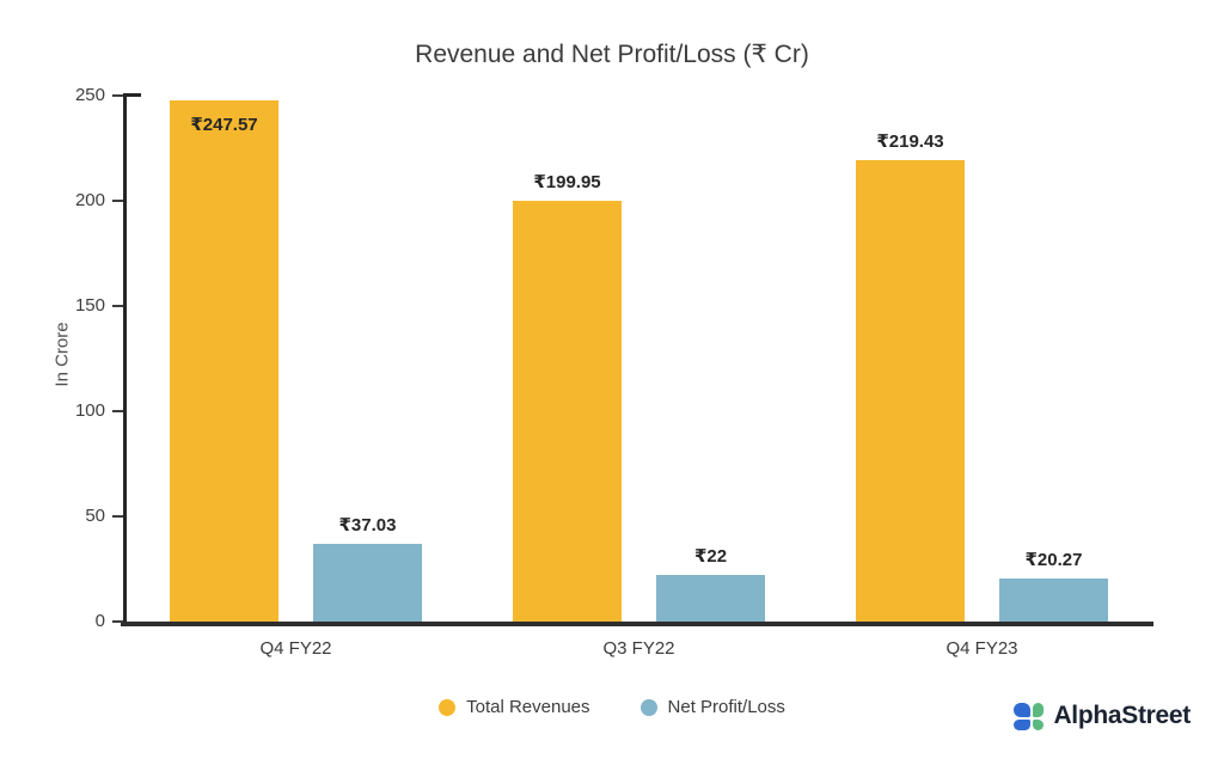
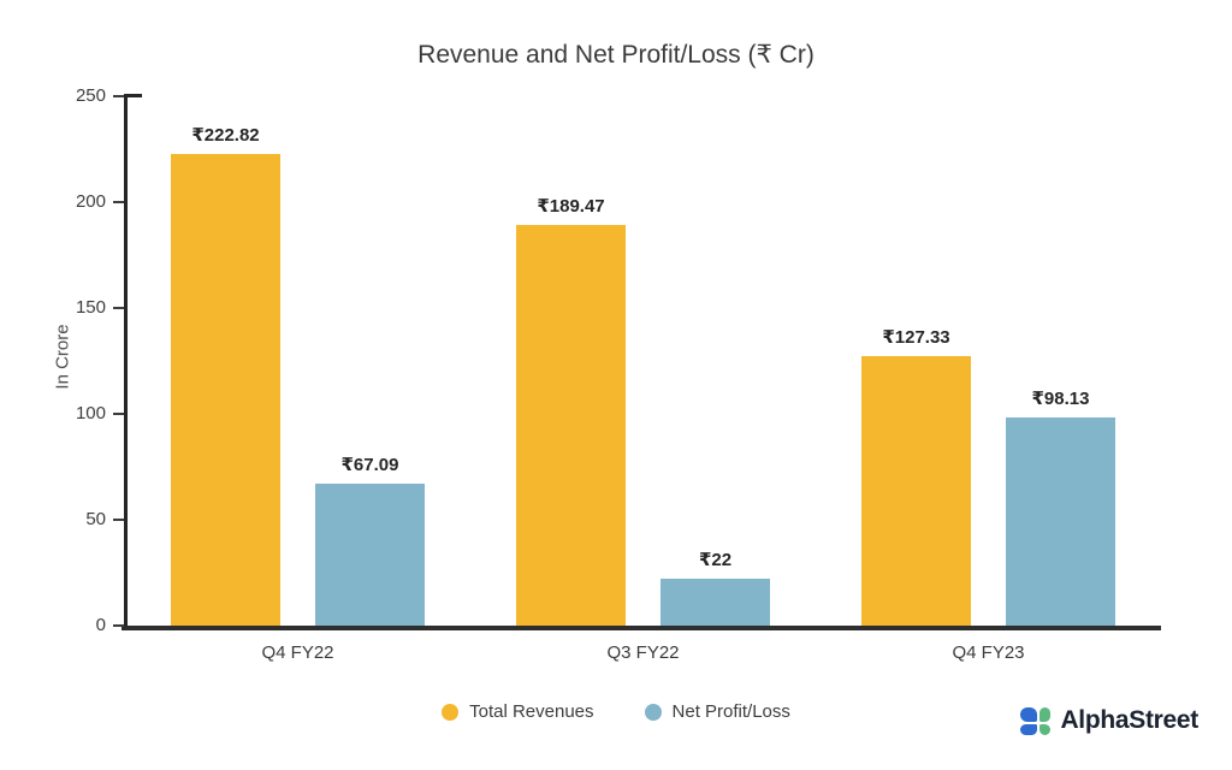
Total Revenues/Q4 FY22: 247.57 -> 222.82
Net Profit/Loss/Q4 FY22: 37.03 -> 67.09
Total Revenues/Q3 FY22: 199.95 -> 189.47
Total Revenues/Q4 FY23: 219.43 -> 127.33
Net Profit/Loss/Q4 FY23: 20.27 -> 98.13
